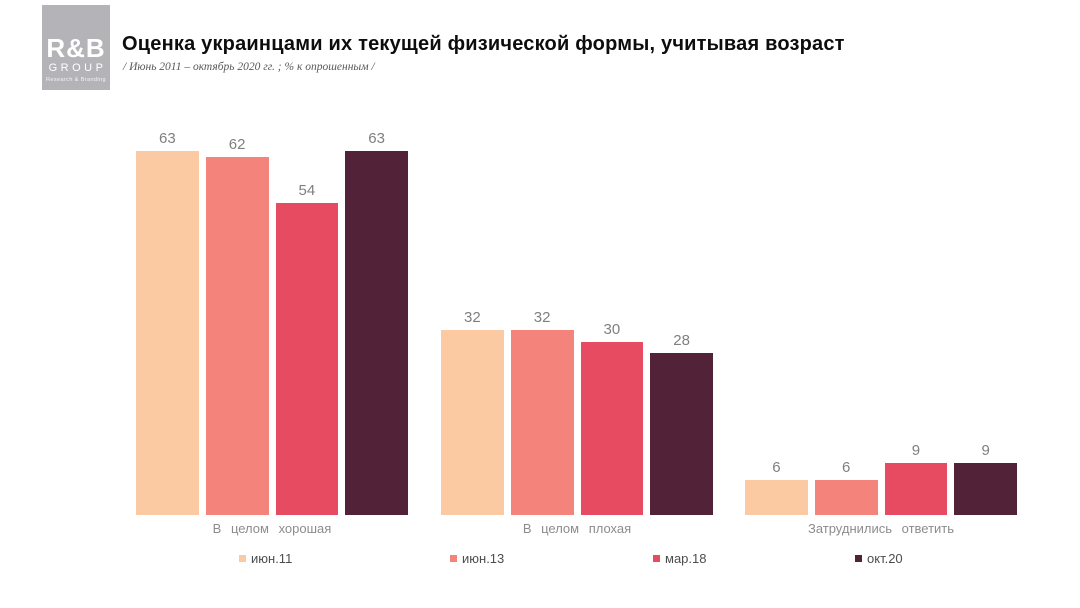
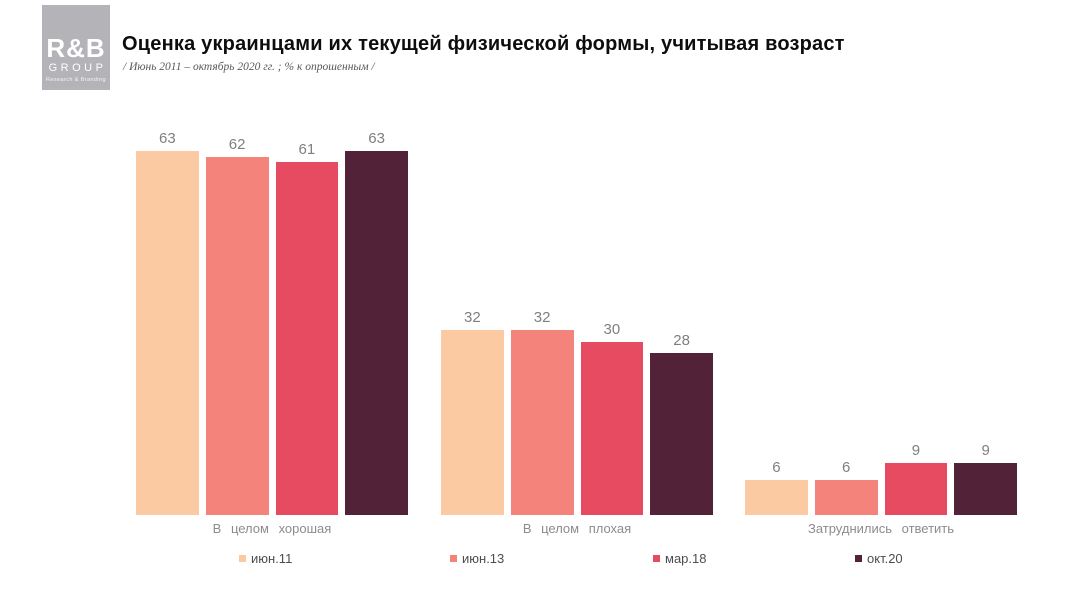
мар.18/В целом хорошая: 54 -> 61
